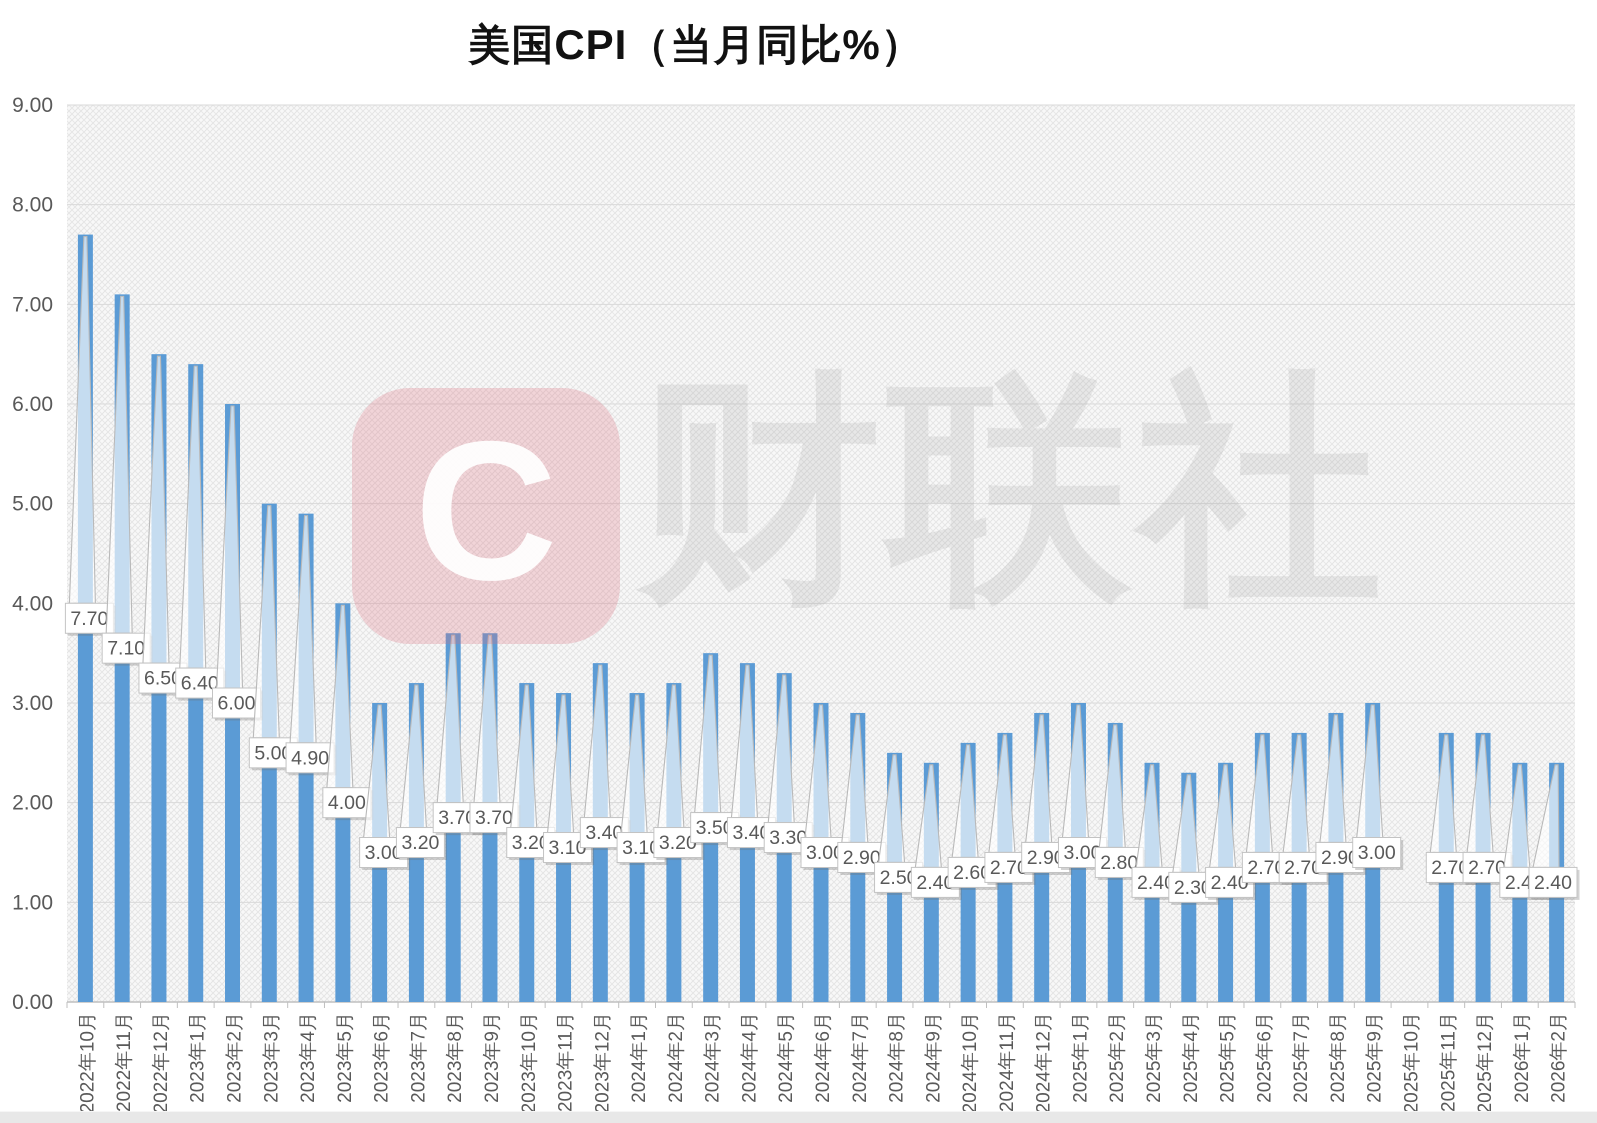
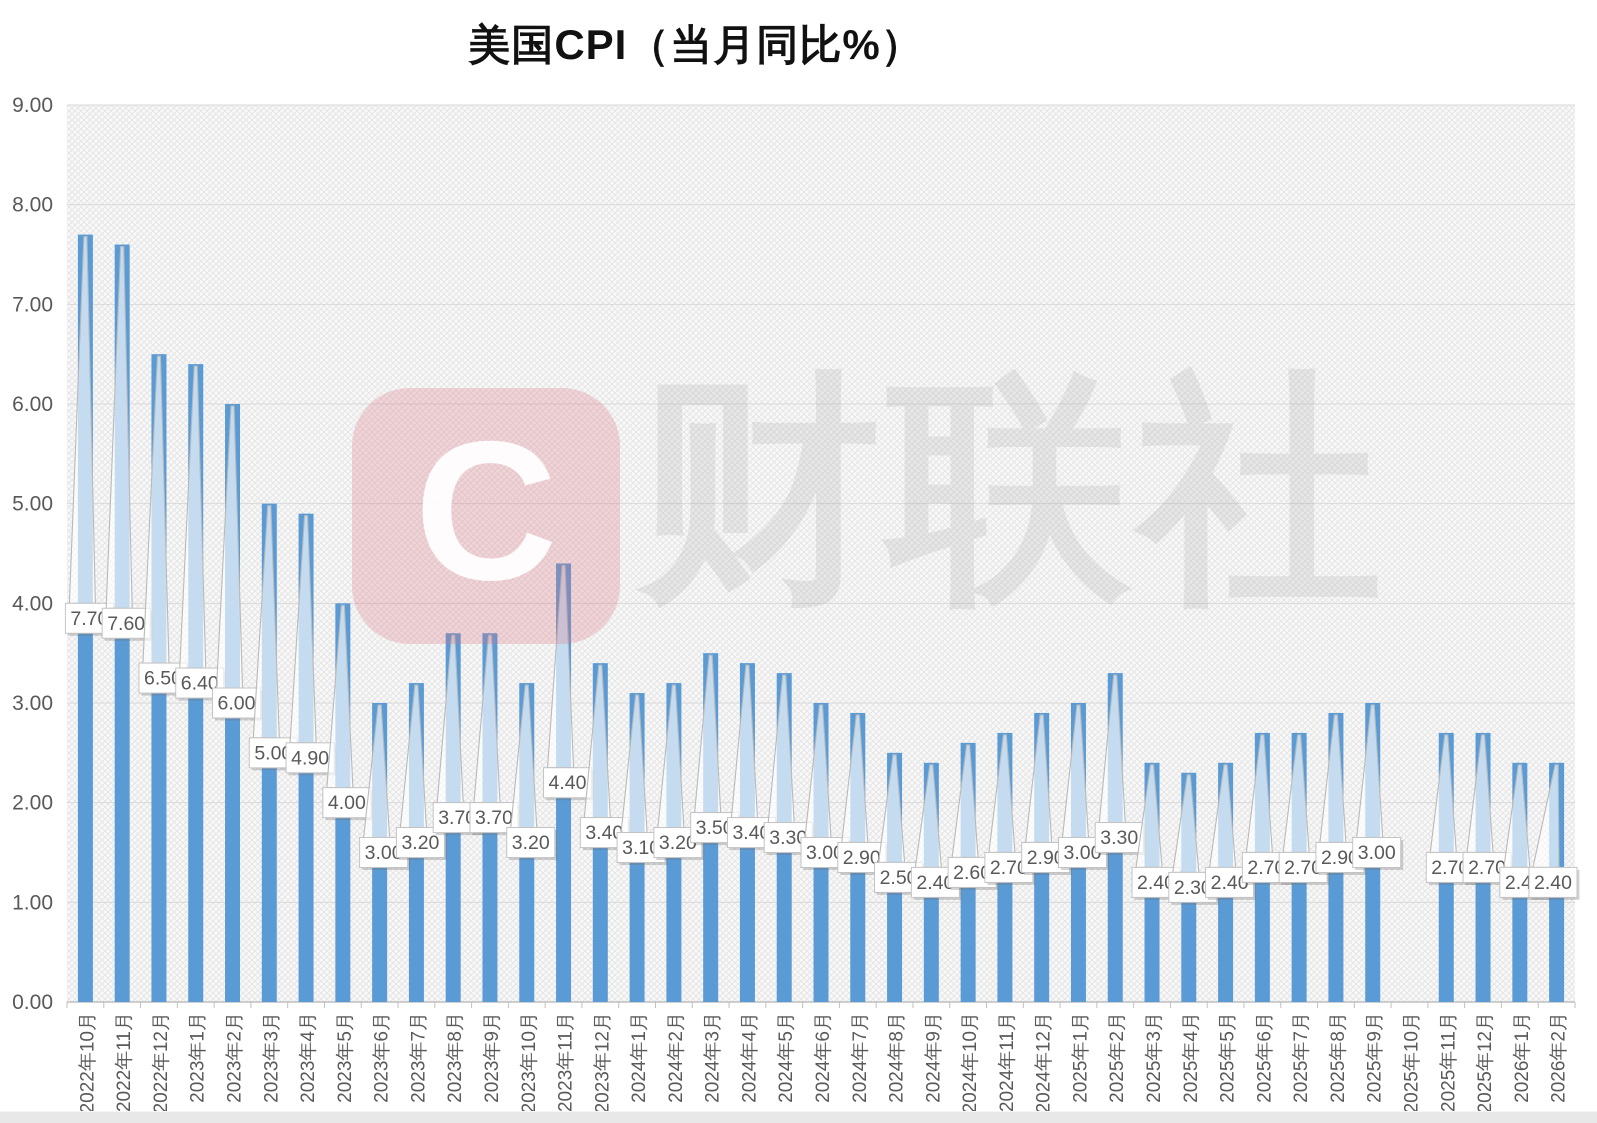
2022年11月: 7.10 -> 7.60
2023年11月: 3.10 -> 4.40
2025年2月: 2.80 -> 3.30
